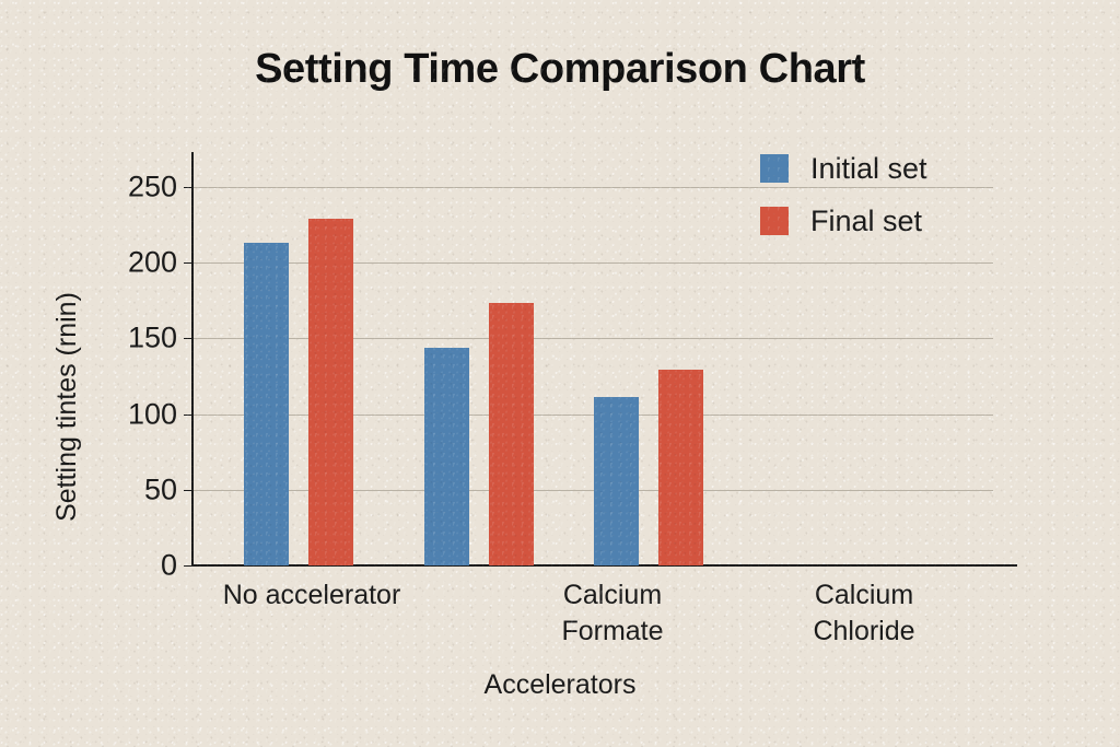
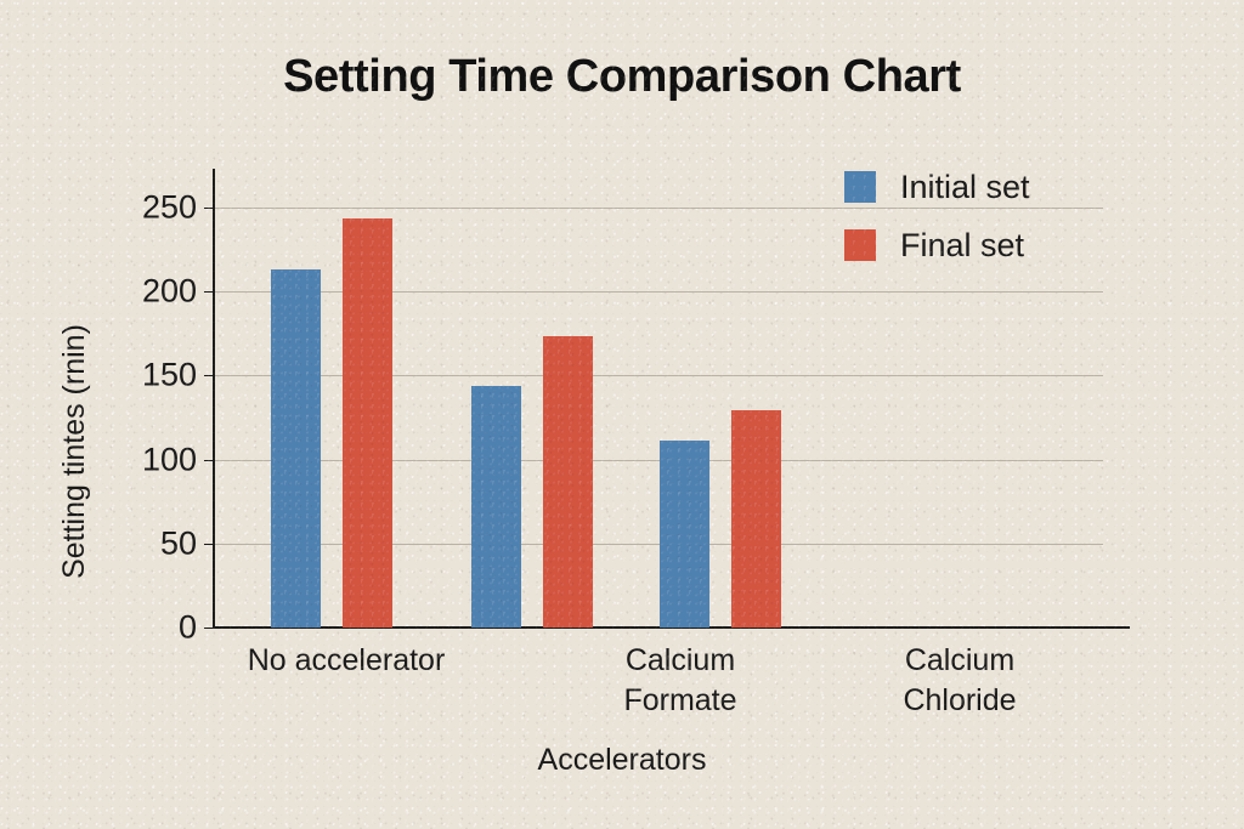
Final set/No accelerator: 229 -> 243
